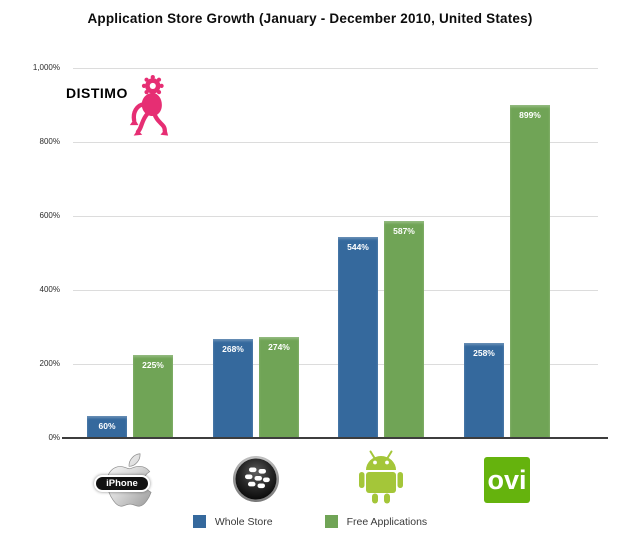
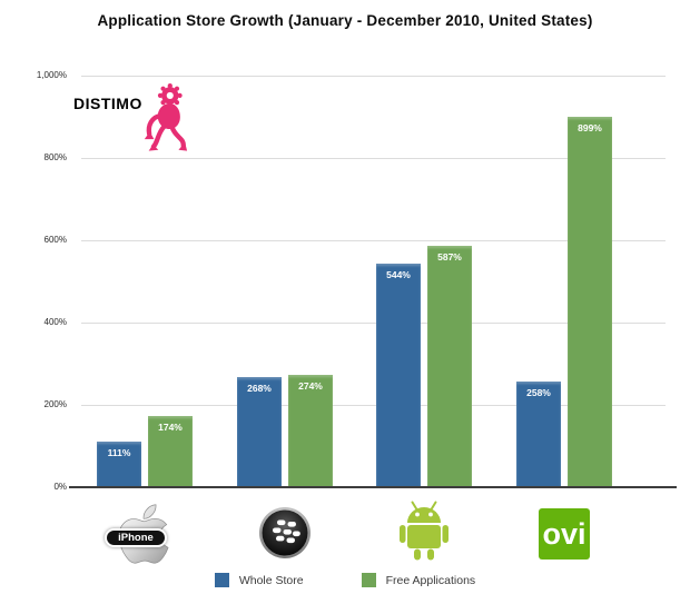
Whole Store/iPhone: 60% -> 111%
Free Applications/iPhone: 225% -> 174%
